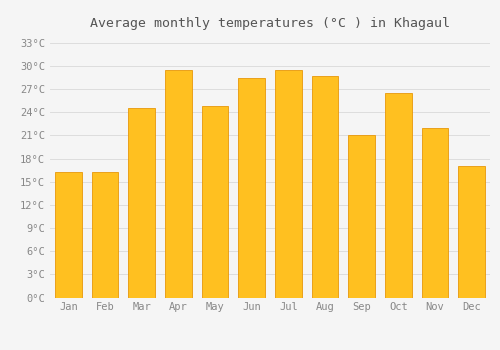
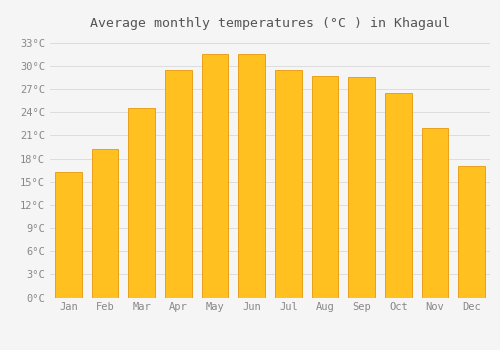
Feb: 16.2°C -> 19.2°C
May: 24.8°C -> 31.5°C
Jun: 28.4°C -> 31.5°C
Sep: 21.0°C -> 28.5°C
